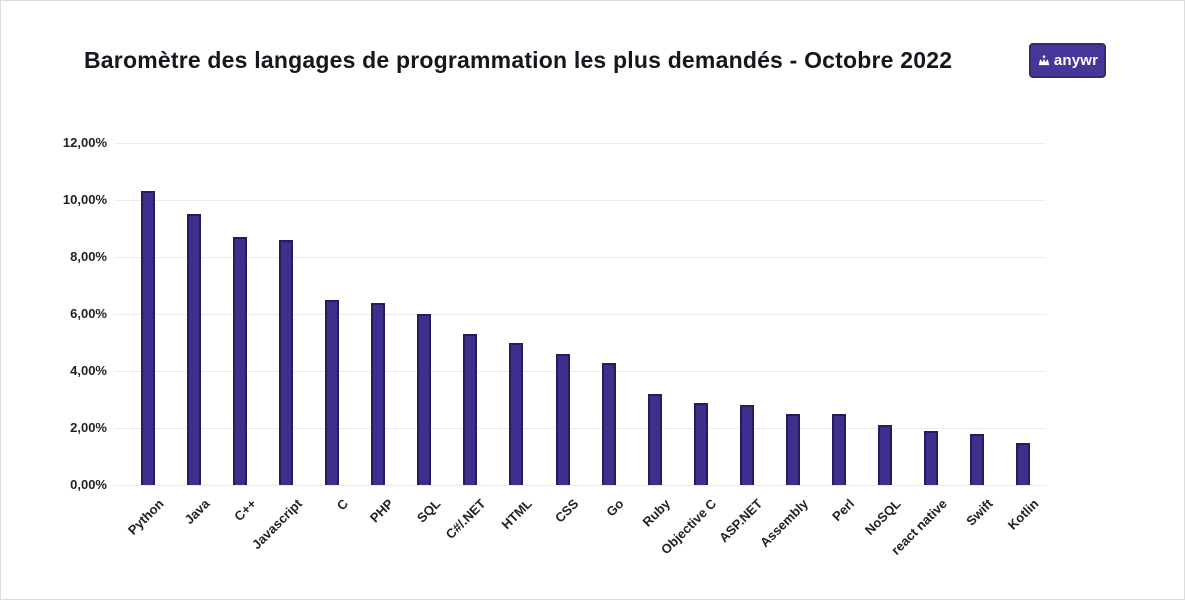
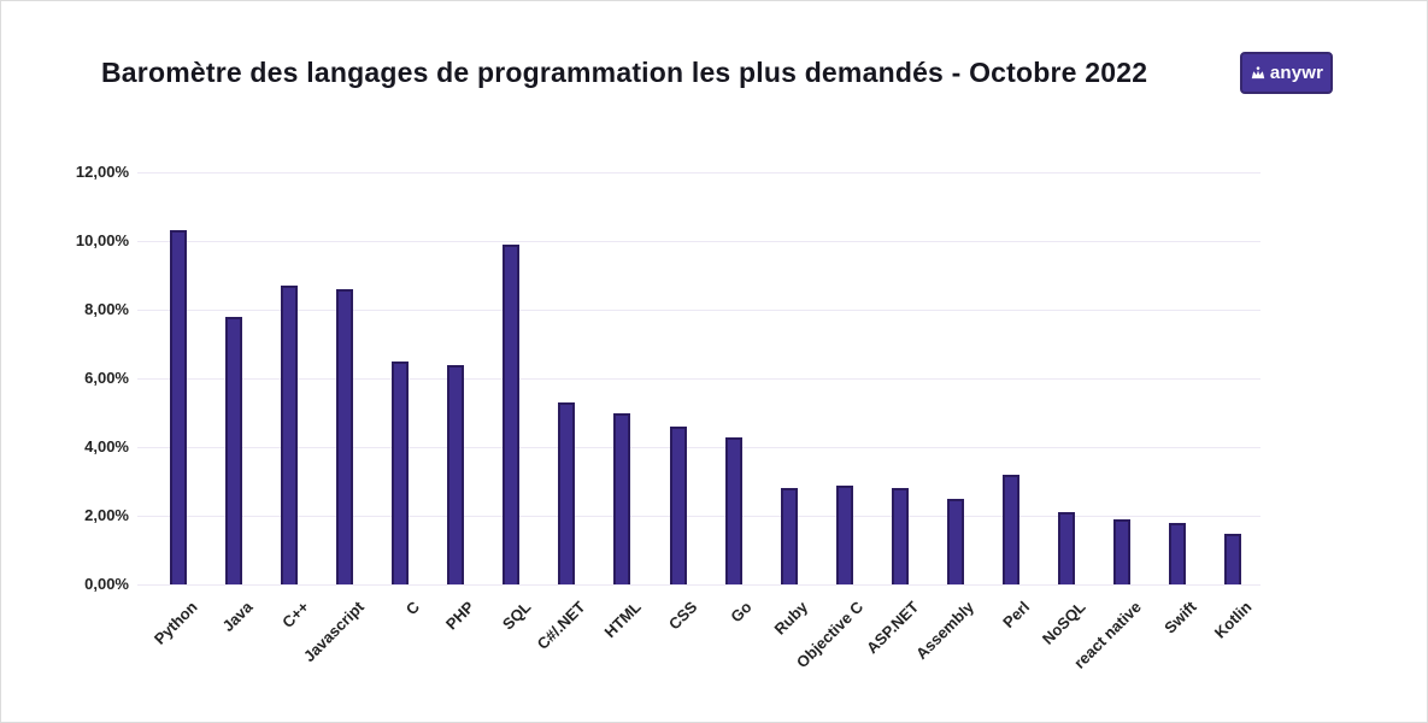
Java: 9,5% -> 7,8%
SQL: 6,0% -> 9,9%
Ruby: 3,2% -> 2,8%
Perl: 2,5% -> 3,2%
